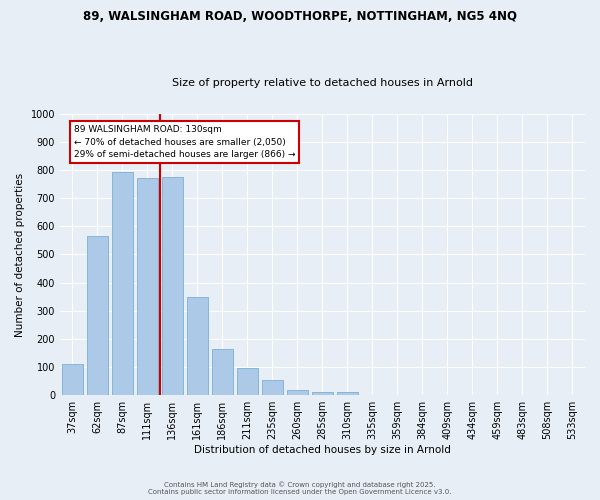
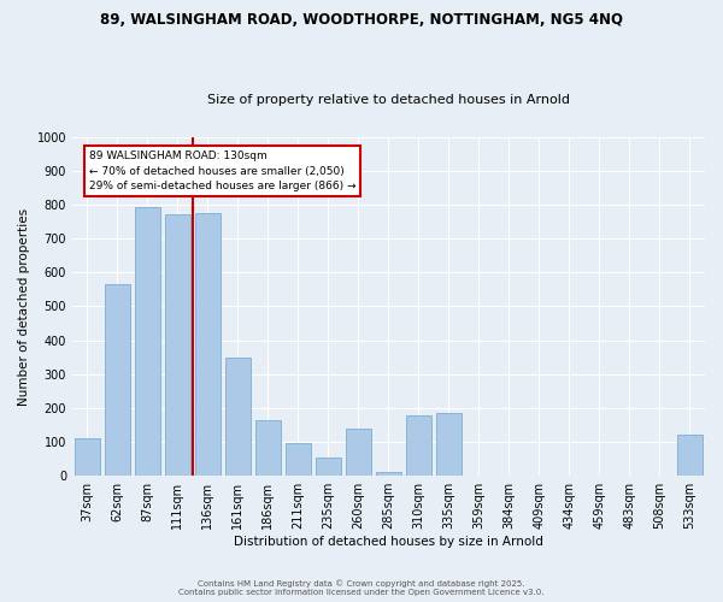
260sqm: 17 -> 140
310sqm: 10 -> 180
335sqm: 1 -> 185
533sqm: 1 -> 120
